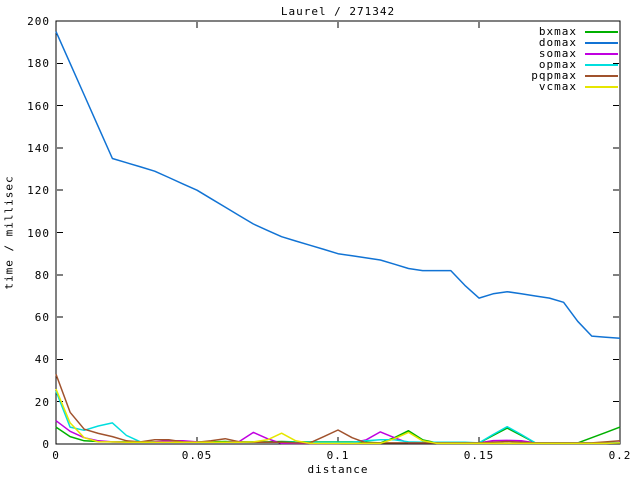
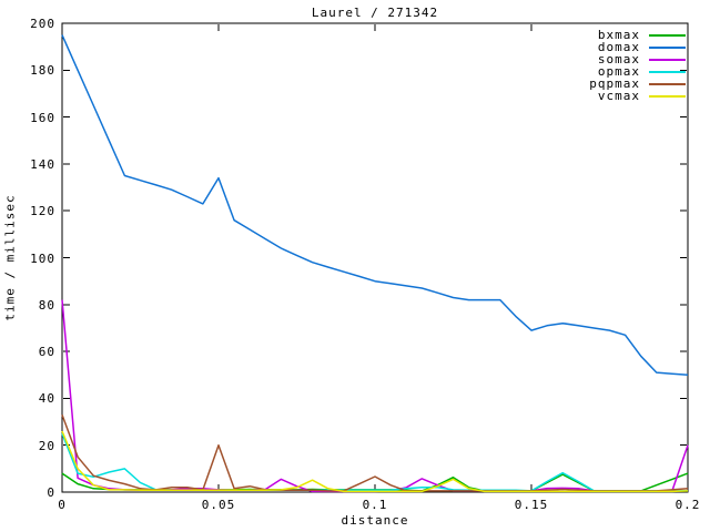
somax/0: 11 -> 82
domax/0.05: 120 -> 134
pqpmax/0.05: 1 -> 20
somax/0.2: 1 -> 20
